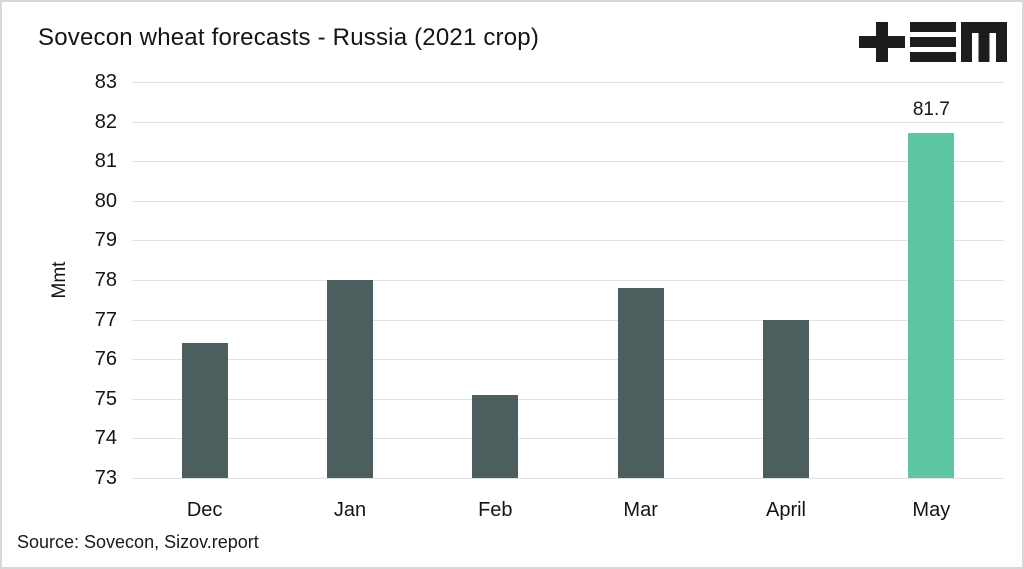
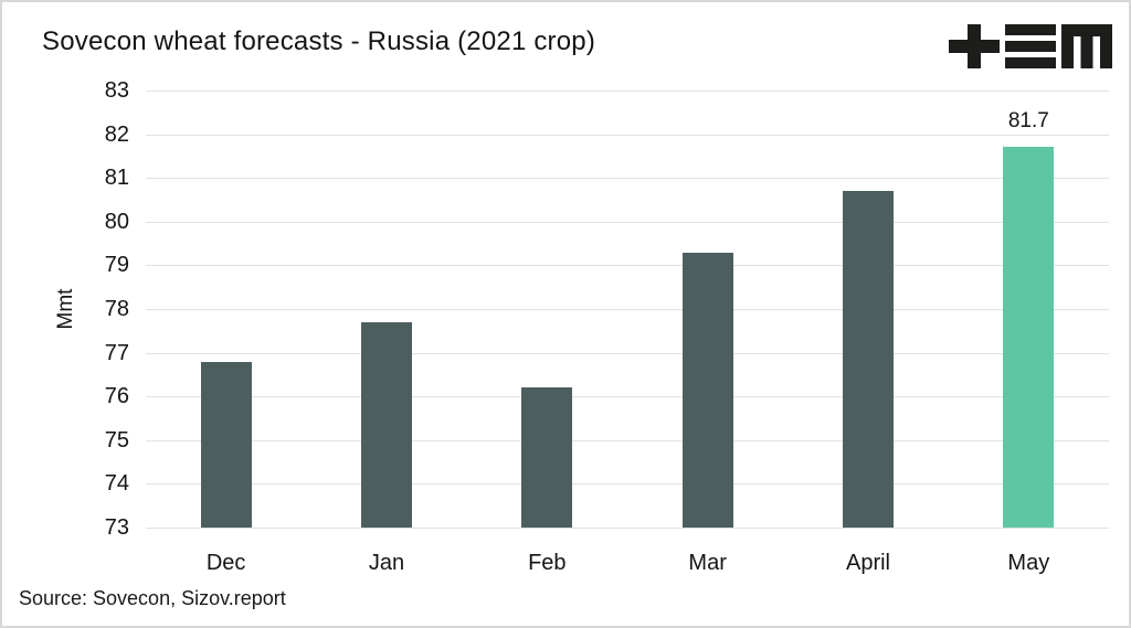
Dec: 76.4 -> 76.8
Jan: 78.0 -> 77.7
Feb: 75.1 -> 76.2
Mar: 77.8 -> 79.3
April: 77.0 -> 80.7
